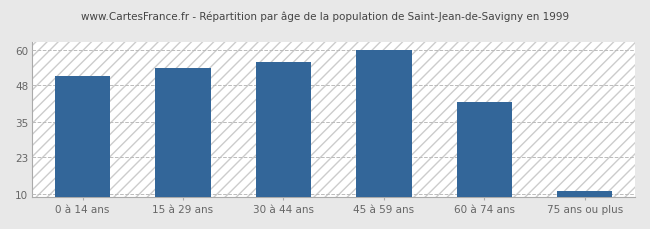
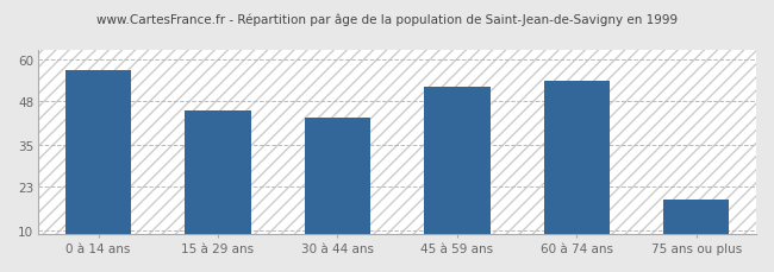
0 à 14 ans: 51 -> 57
15 à 29 ans: 54 -> 45
30 à 44 ans: 56 -> 43
45 à 59 ans: 60 -> 52
60 à 74 ans: 42 -> 54
75 ans ou plus: 11 -> 19
